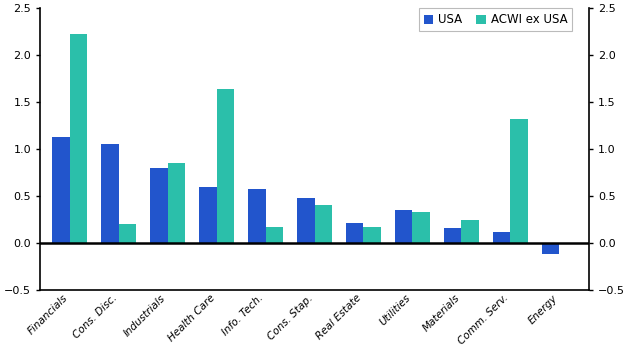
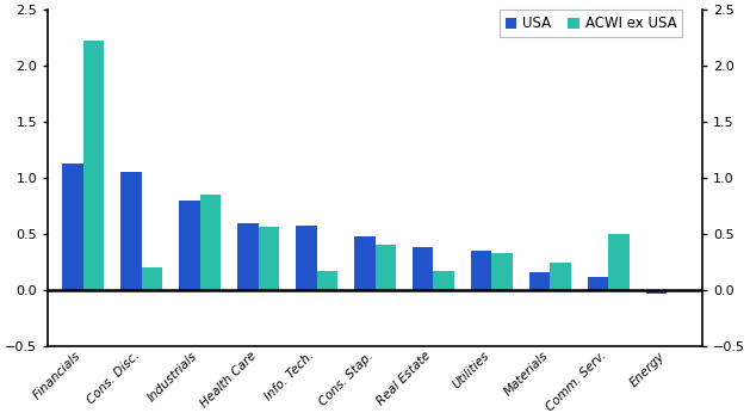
ACWI ex USA/Health Care: 1.64 -> 0.57
USA/Real Estate: 0.22 -> 0.39
ACWI ex USA/Comm. Serv.: 1.32 -> 0.50
USA/Energy: -0.12 -> -0.03
